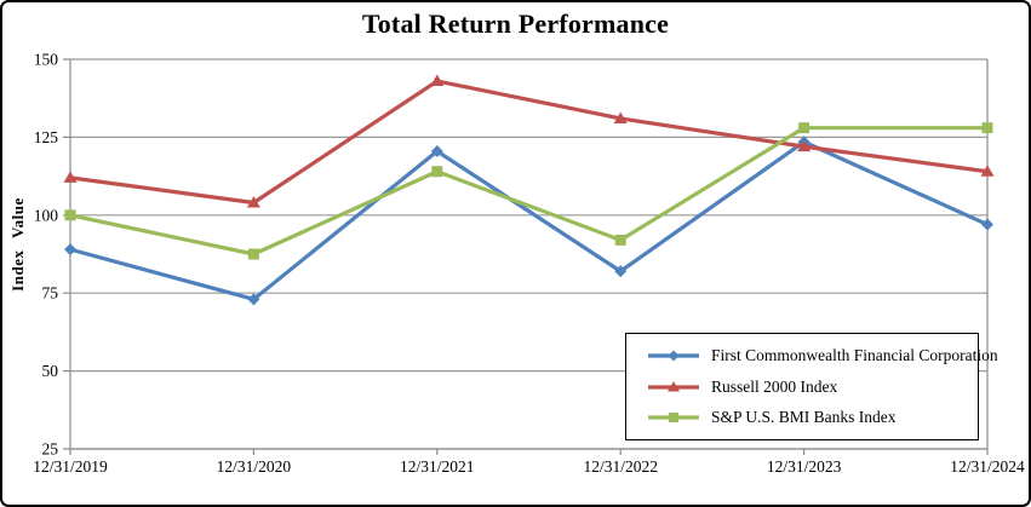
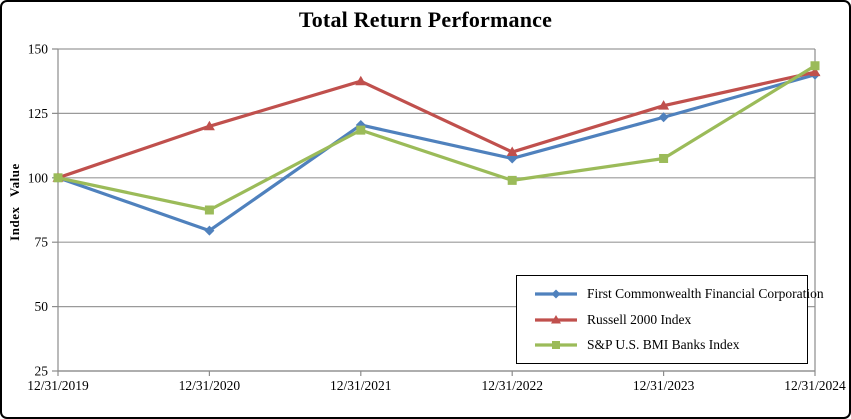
First Commonwealth Financial Corporation/12/31/2019: 89 -> 100
Russell 2000 Index/12/31/2019: 112 -> 100
First Commonwealth Financial Corporation/12/31/2020: 73 -> 80
Russell 2000 Index/12/31/2020: 104 -> 120
Russell 2000 Index/12/31/2021: 143 -> 138
S&P U.S. BMI Banks Index/12/31/2021: 114 -> 118
First Commonwealth Financial Corporation/12/31/2022: 82 -> 108
Russell 2000 Index/12/31/2022: 131 -> 110
S&P U.S. BMI Banks Index/12/31/2022: 92 -> 99
Russell 2000 Index/12/31/2023: 122 -> 128
S&P U.S. BMI Banks Index/12/31/2023: 128 -> 108
First Commonwealth Financial Corporation/12/31/2024: 97 -> 140
Russell 2000 Index/12/31/2024: 114 -> 141
S&P U.S. BMI Banks Index/12/31/2024: 128 -> 144
